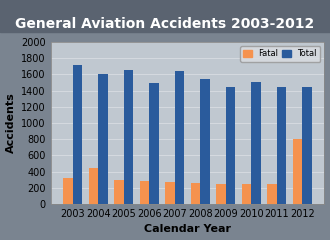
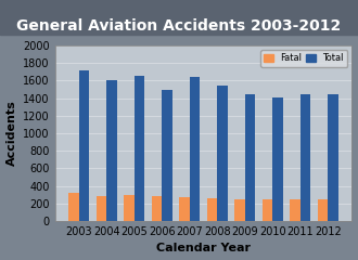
Fatal/2004: 440 -> 280
Total/2010: 1500 -> 1400
Fatal/2012: 800 -> 250
